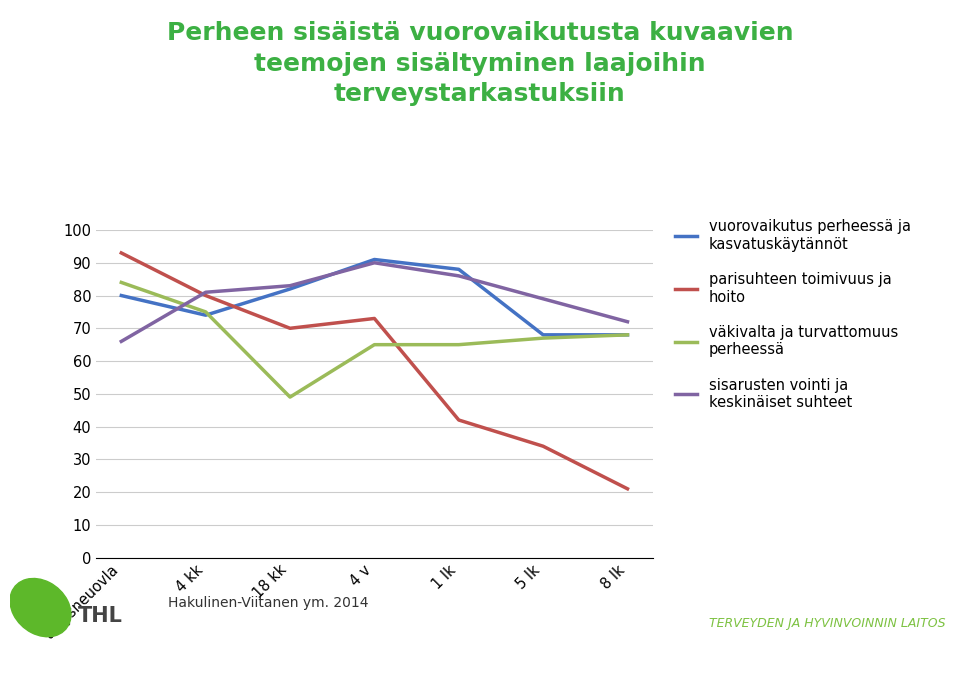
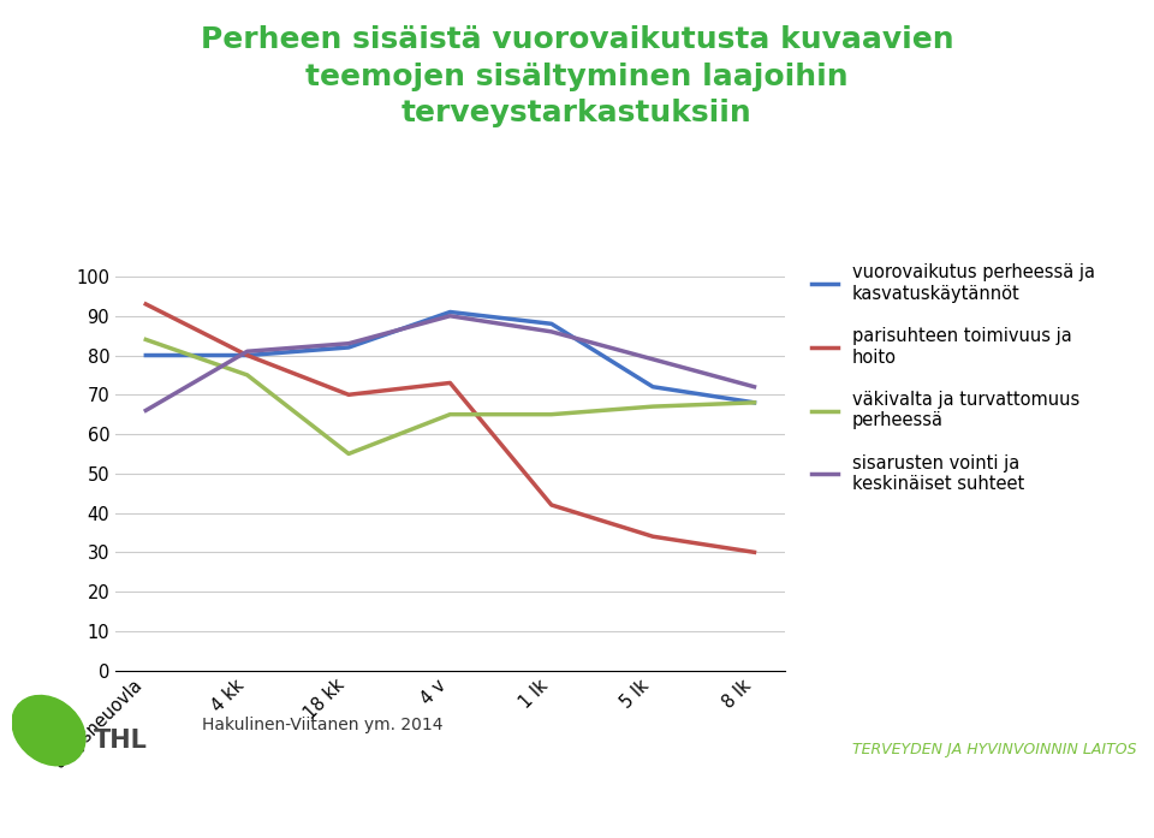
vuorovaikutus perheessä ja kasvatuskäytännöt/4 kk: 74 -> 80
väkivalta ja turvattomuus perheessä/18 kk: 49 -> 55
vuorovaikutus perheessä ja kasvatuskäytännöt/5 lk: 68 -> 72
parisuhteen toimivuus ja hoito/8 lk: 21 -> 30
